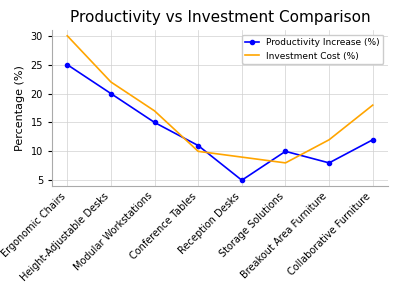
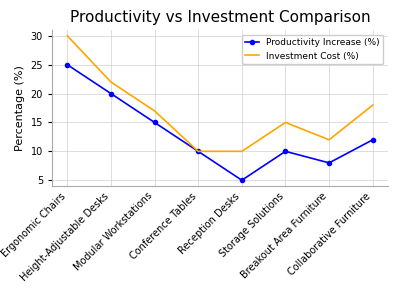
Productivity Increase (%)/Conference Tables: 11 -> 10
Investment Cost (%)/Reception Desks: 9 -> 10
Investment Cost (%)/Storage Solutions: 8 -> 15
